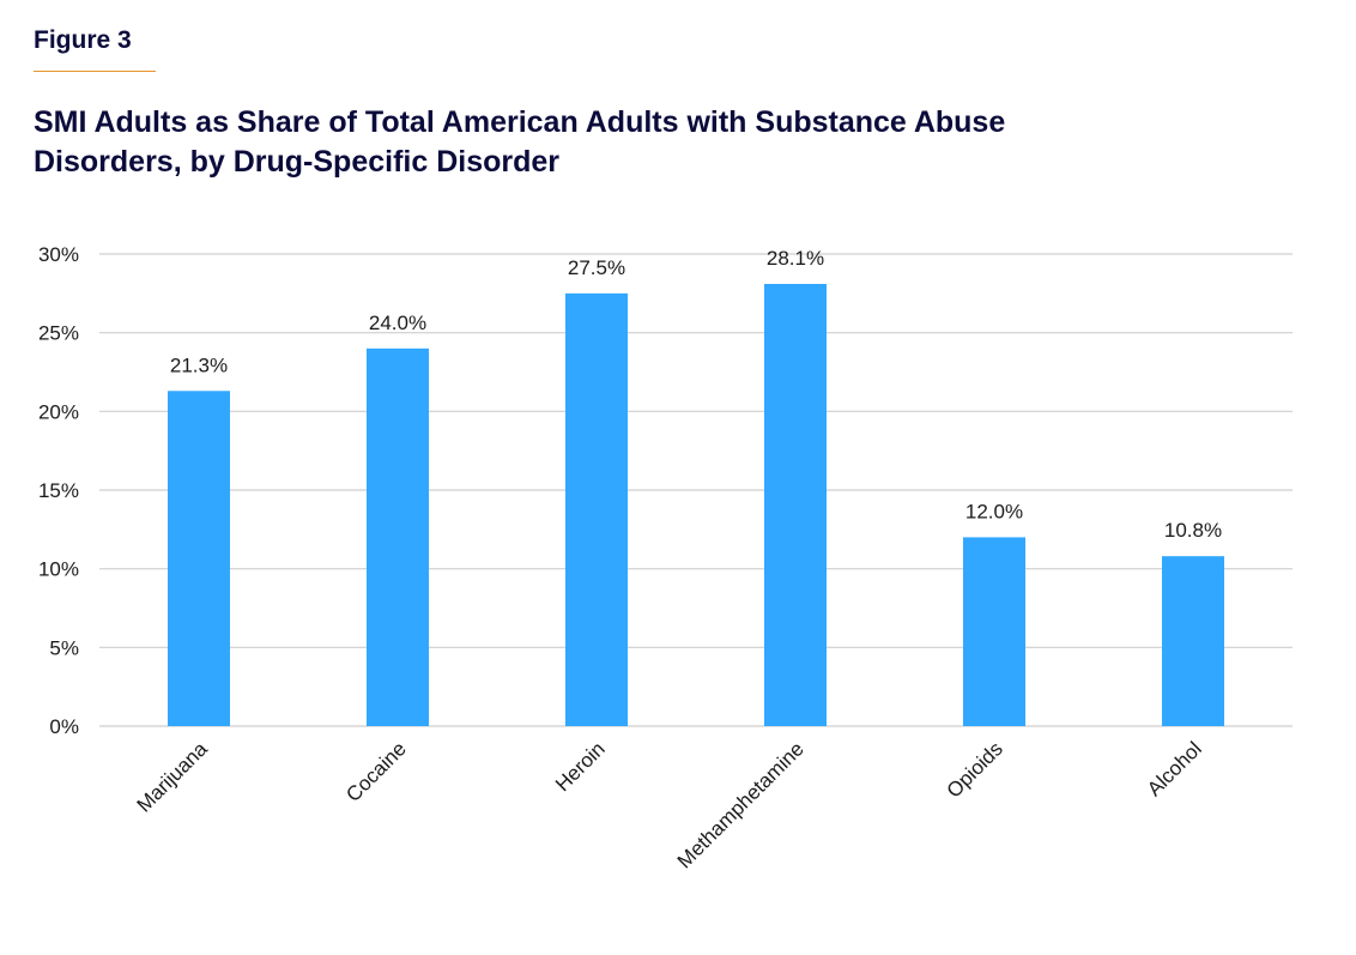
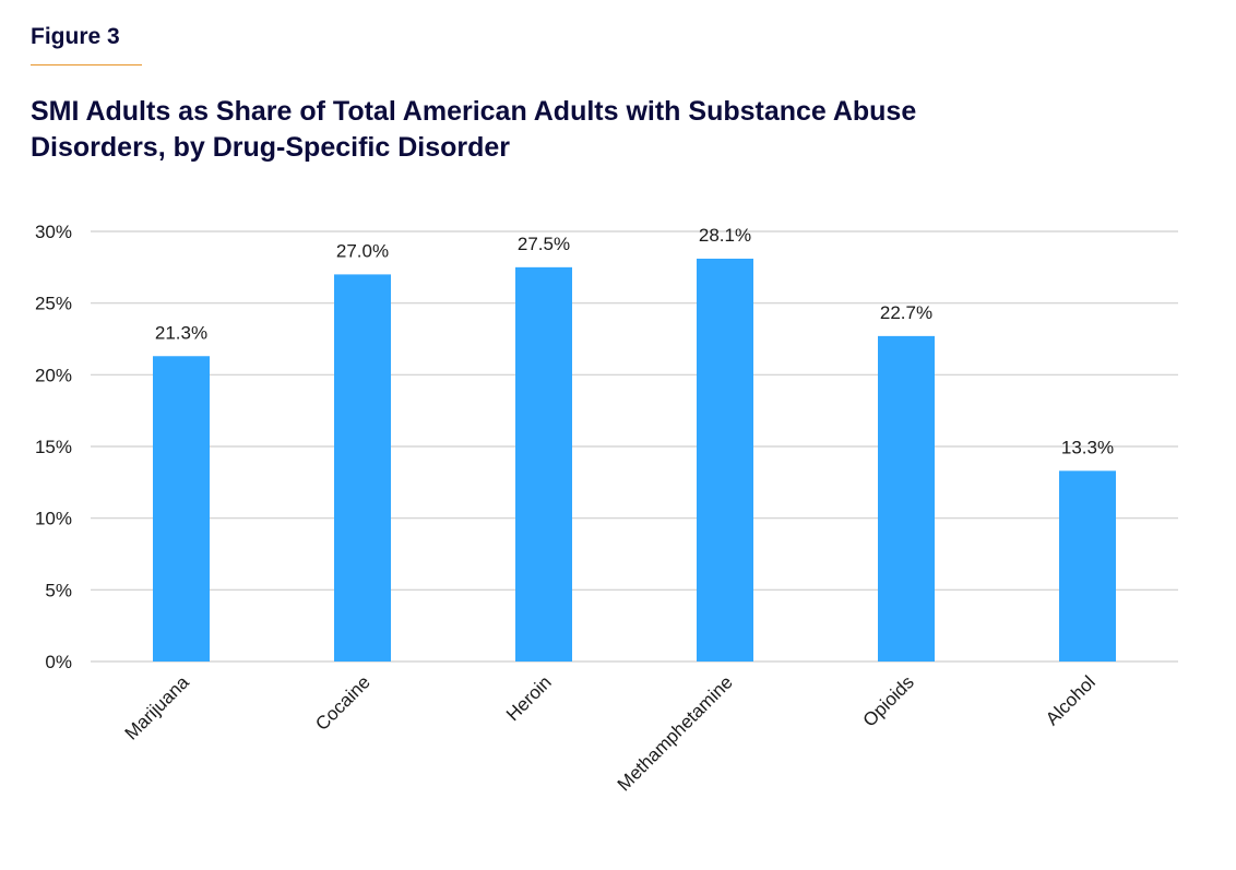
Cocaine: 24.0% -> 27.0%
Opioids: 12.0% -> 22.7%
Alcohol: 10.8% -> 13.3%
